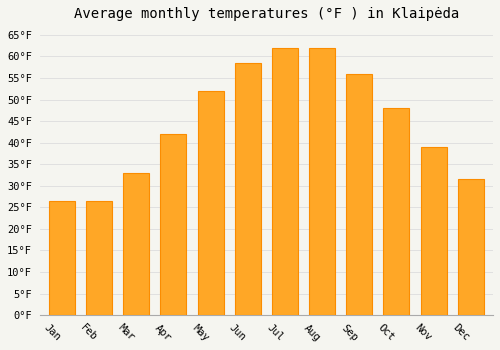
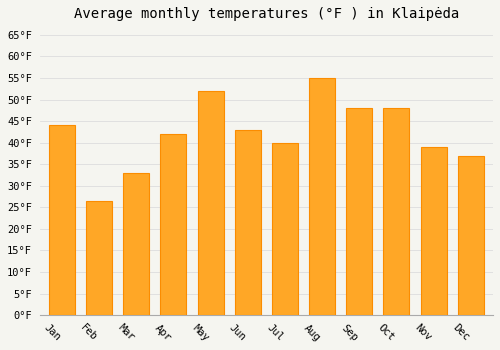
Jan: 26.5°F -> 44.0°F
Jun: 58.5°F -> 43.0°F
Jul: 62.0°F -> 40.0°F
Aug: 62.0°F -> 55.0°F
Sep: 56.0°F -> 48.0°F
Dec: 31.5°F -> 37.0°F
